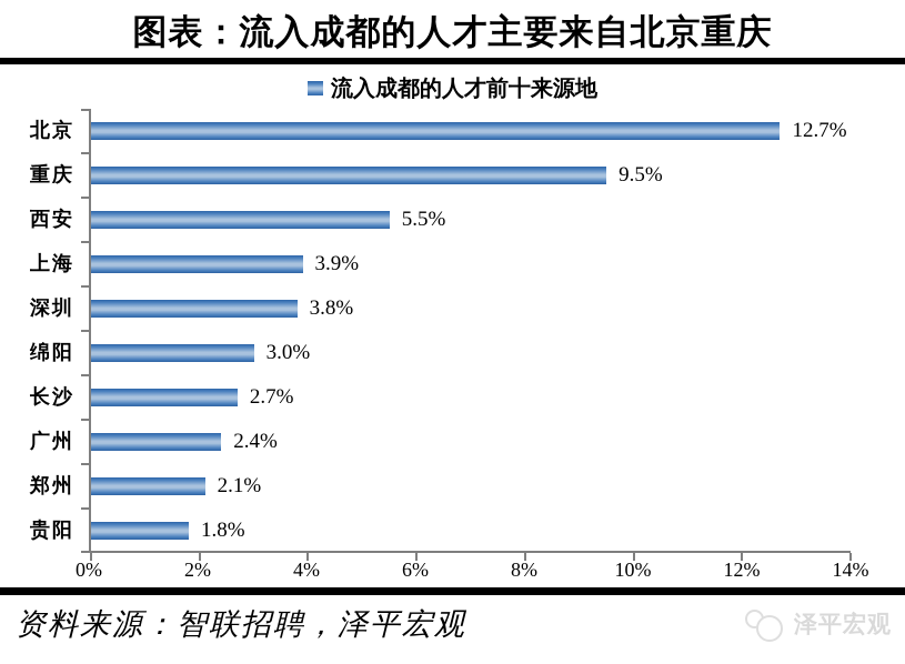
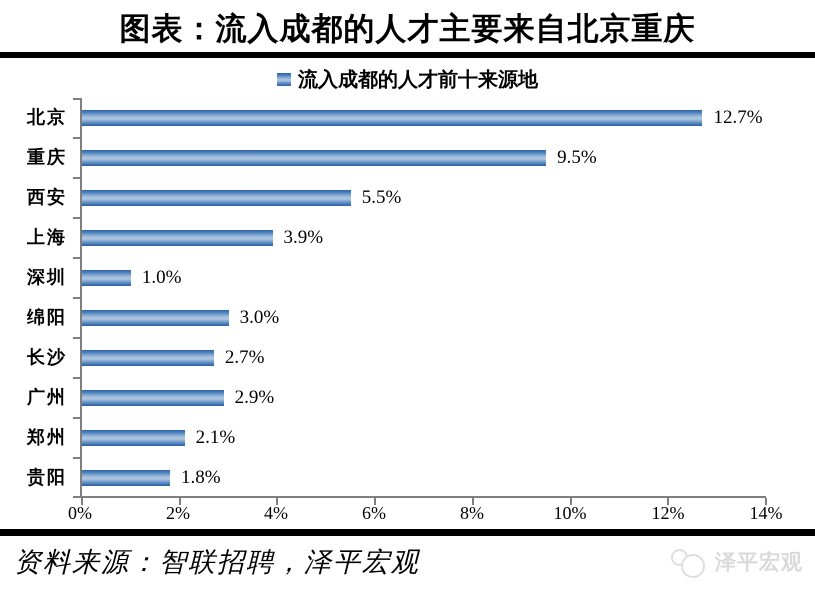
深圳: 3.8% -> 1.0%
广州: 2.4% -> 2.9%
